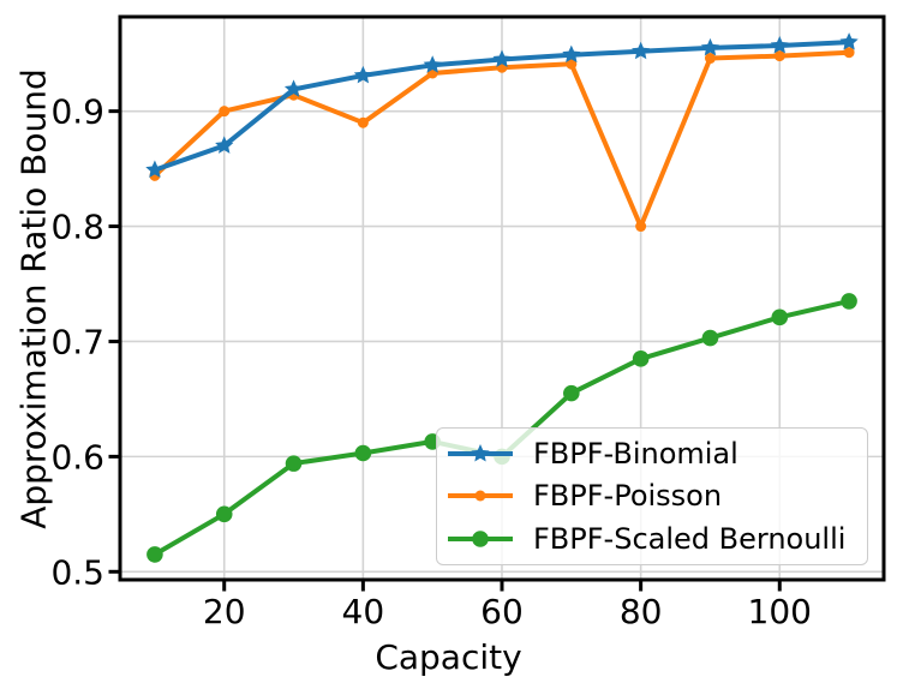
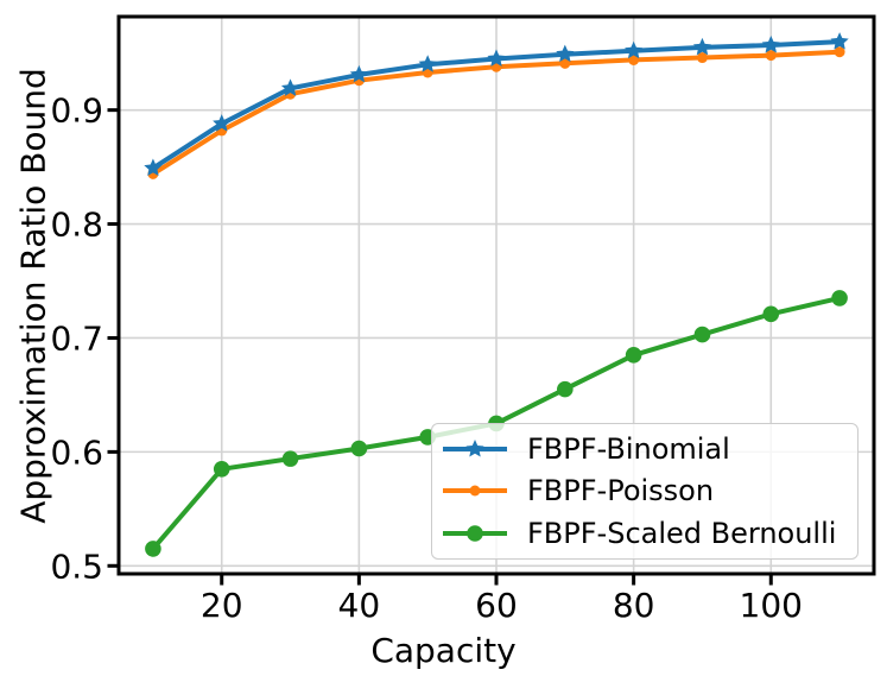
FBPF-Binomial/20: 0.87 -> 0.89
FBPF-Poisson/20: 0.90 -> 0.88
FBPF-Scaled Bernoulli/20: 0.55 -> 0.58
FBPF-Poisson/40: 0.89 -> 0.93
FBPF-Scaled Bernoulli/60: 0.60 -> 0.62
FBPF-Poisson/80: 0.80 -> 0.94
